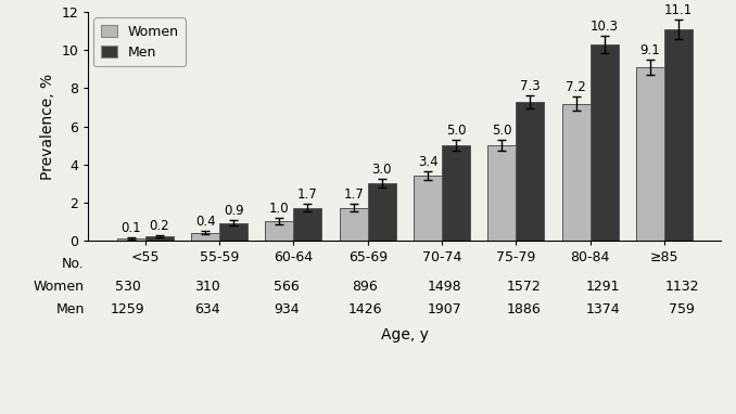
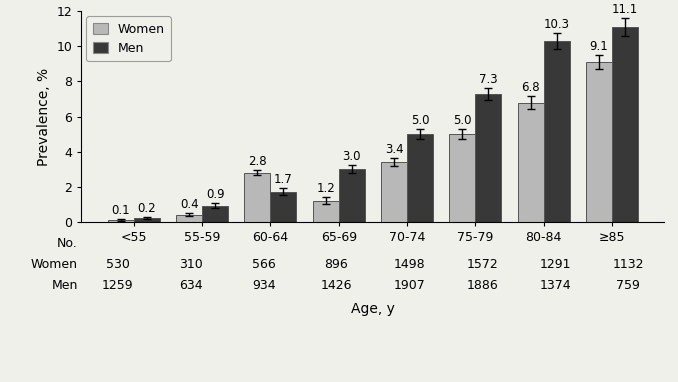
Women/60-64: 1.0 -> 2.8
Women/65-69: 1.7 -> 1.2
Women/80-84: 7.2 -> 6.8
